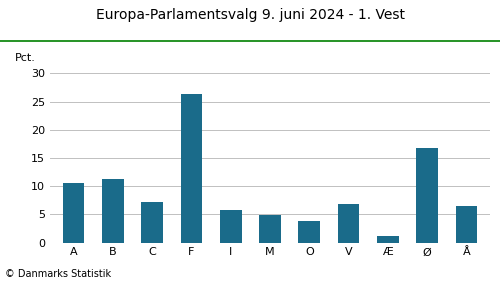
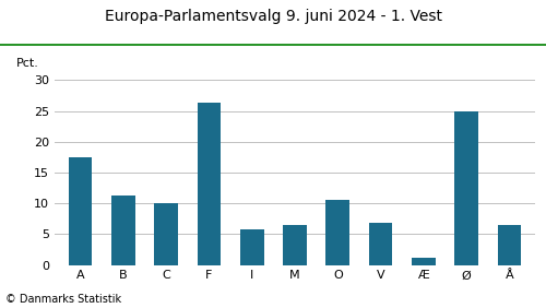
A: 10.5 -> 17.4
C: 7.2 -> 10.0
M: 4.8 -> 6.4
O: 3.8 -> 10.6
Ø: 16.7 -> 25.0
